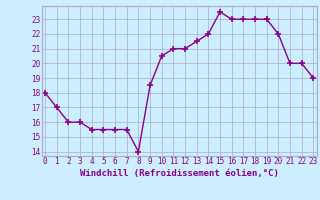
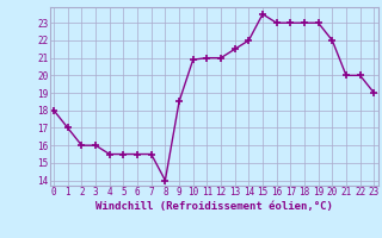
10: 20.5 -> 20.9
